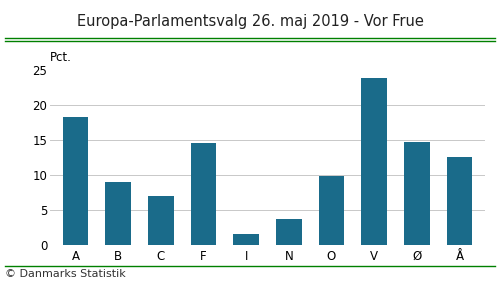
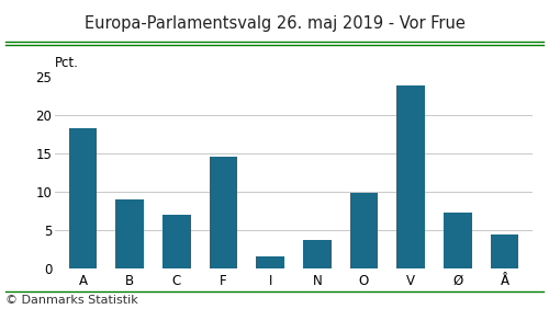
Ø: 14.8 -> 7.4
Å: 12.6 -> 4.5
